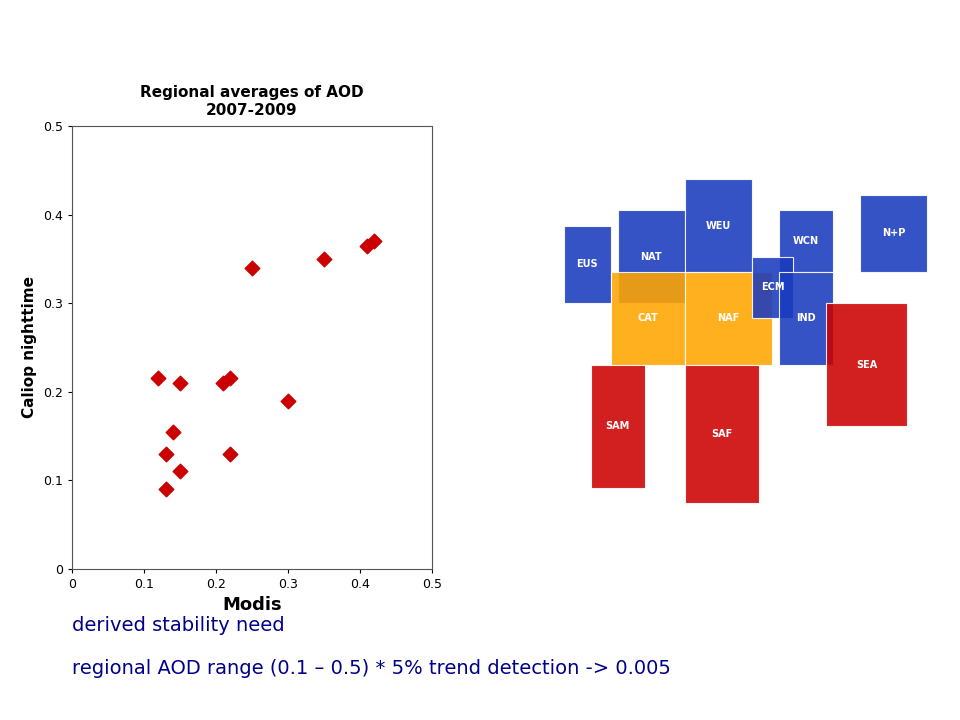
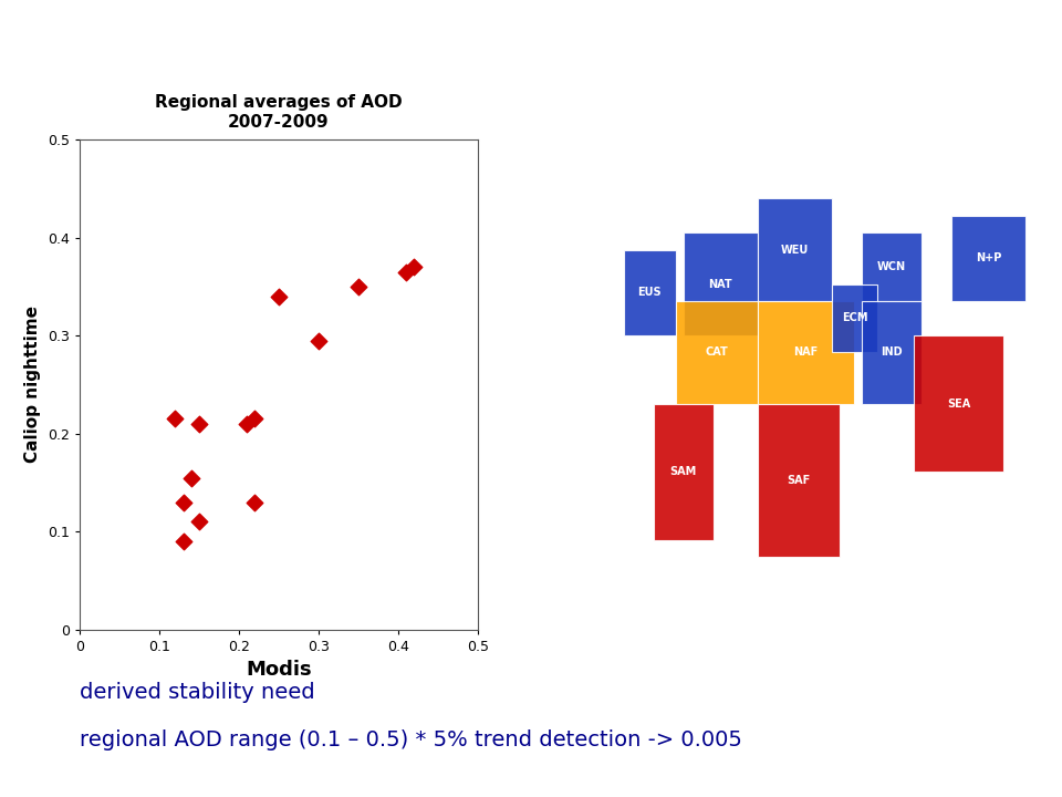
0.3: 0.190 -> 0.295
